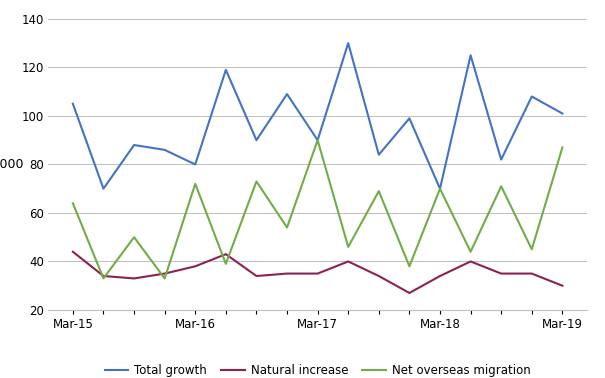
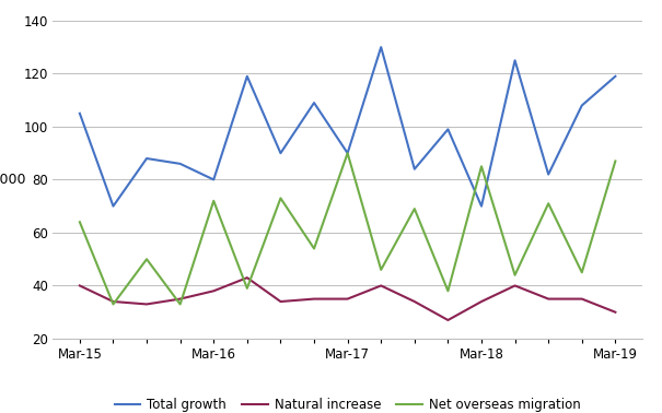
Natural increase/Mar-15: 44 -> 40
Net overseas migration/Mar-18: 70 -> 85
Total growth/Mar-19: 101 -> 119
